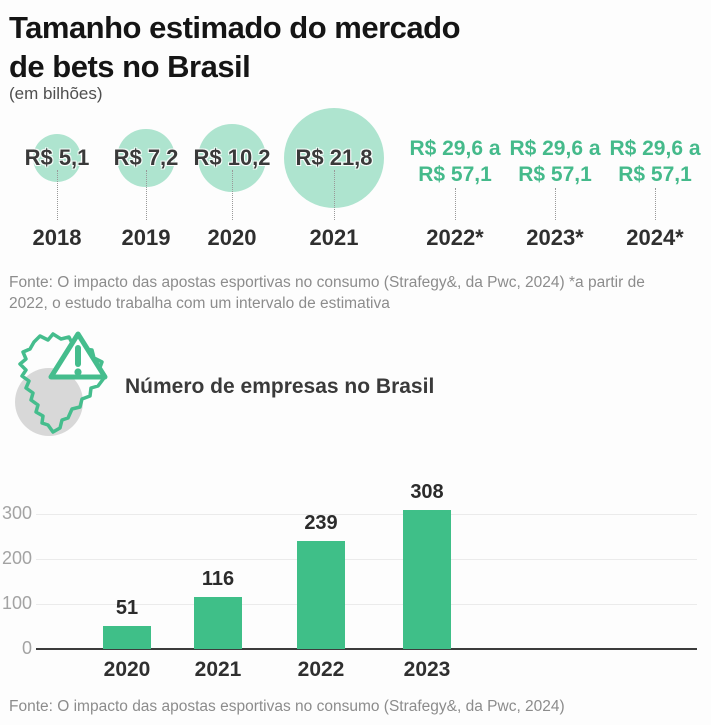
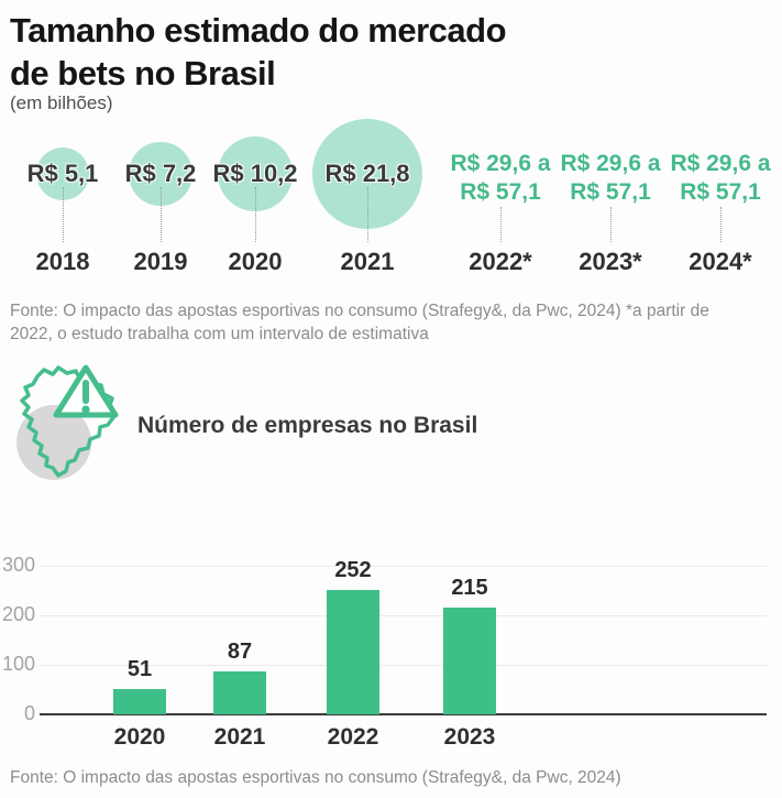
Número de empresas no Brasil/2021: 116 -> 87
Número de empresas no Brasil/2022: 239 -> 252
Número de empresas no Brasil/2023: 308 -> 215
